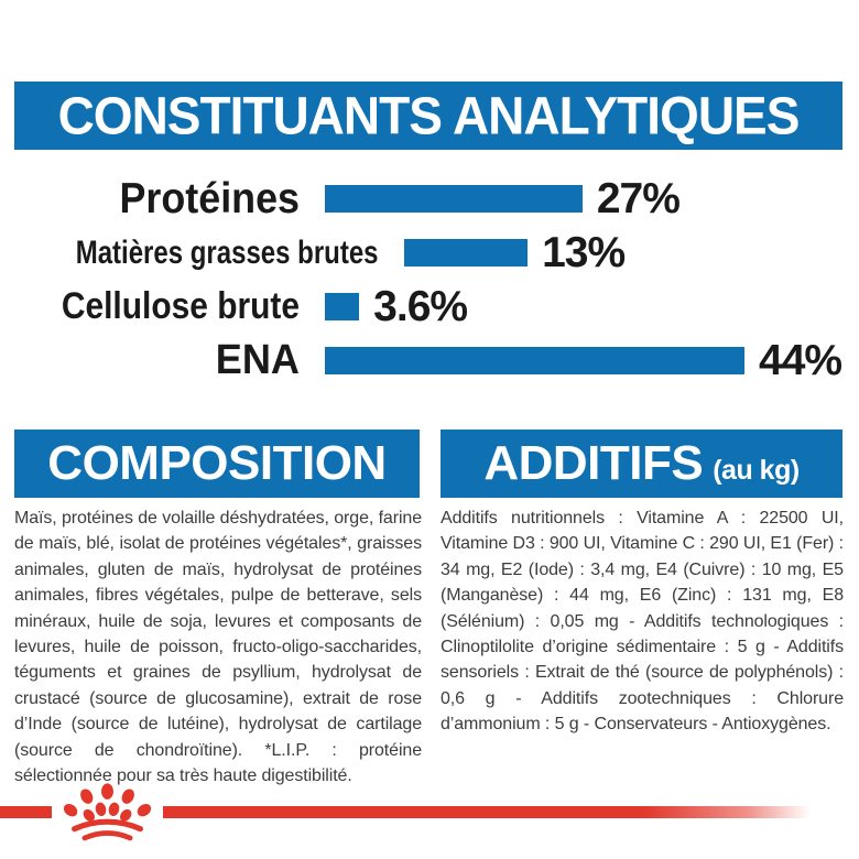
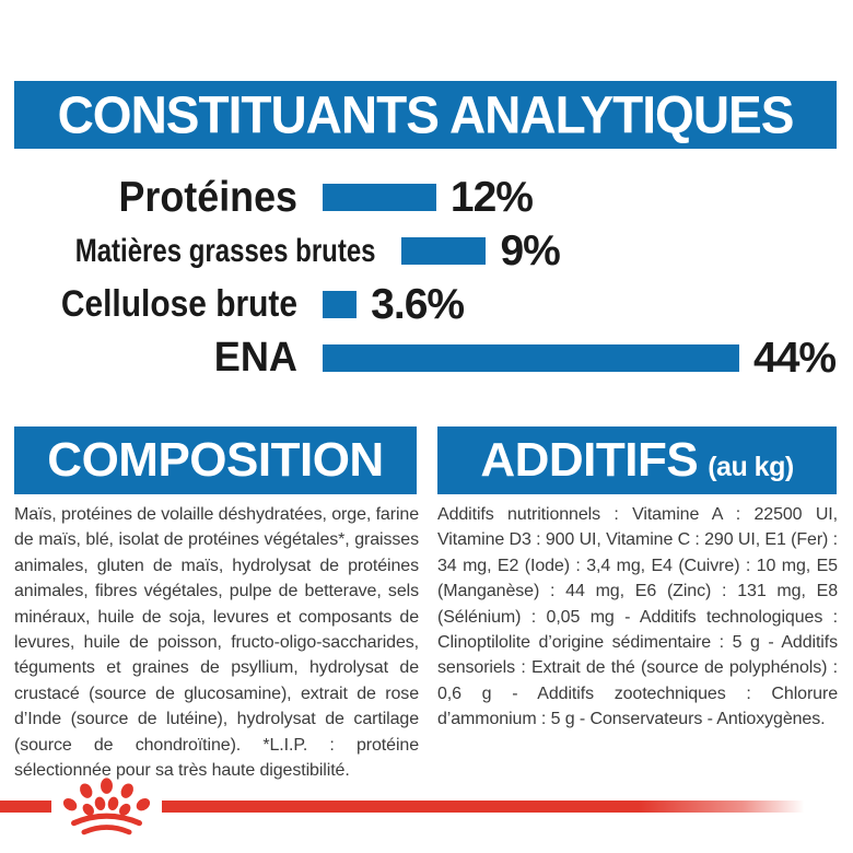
Protéines: 27% -> 12%
Matières grasses brutes: 13% -> 9%
